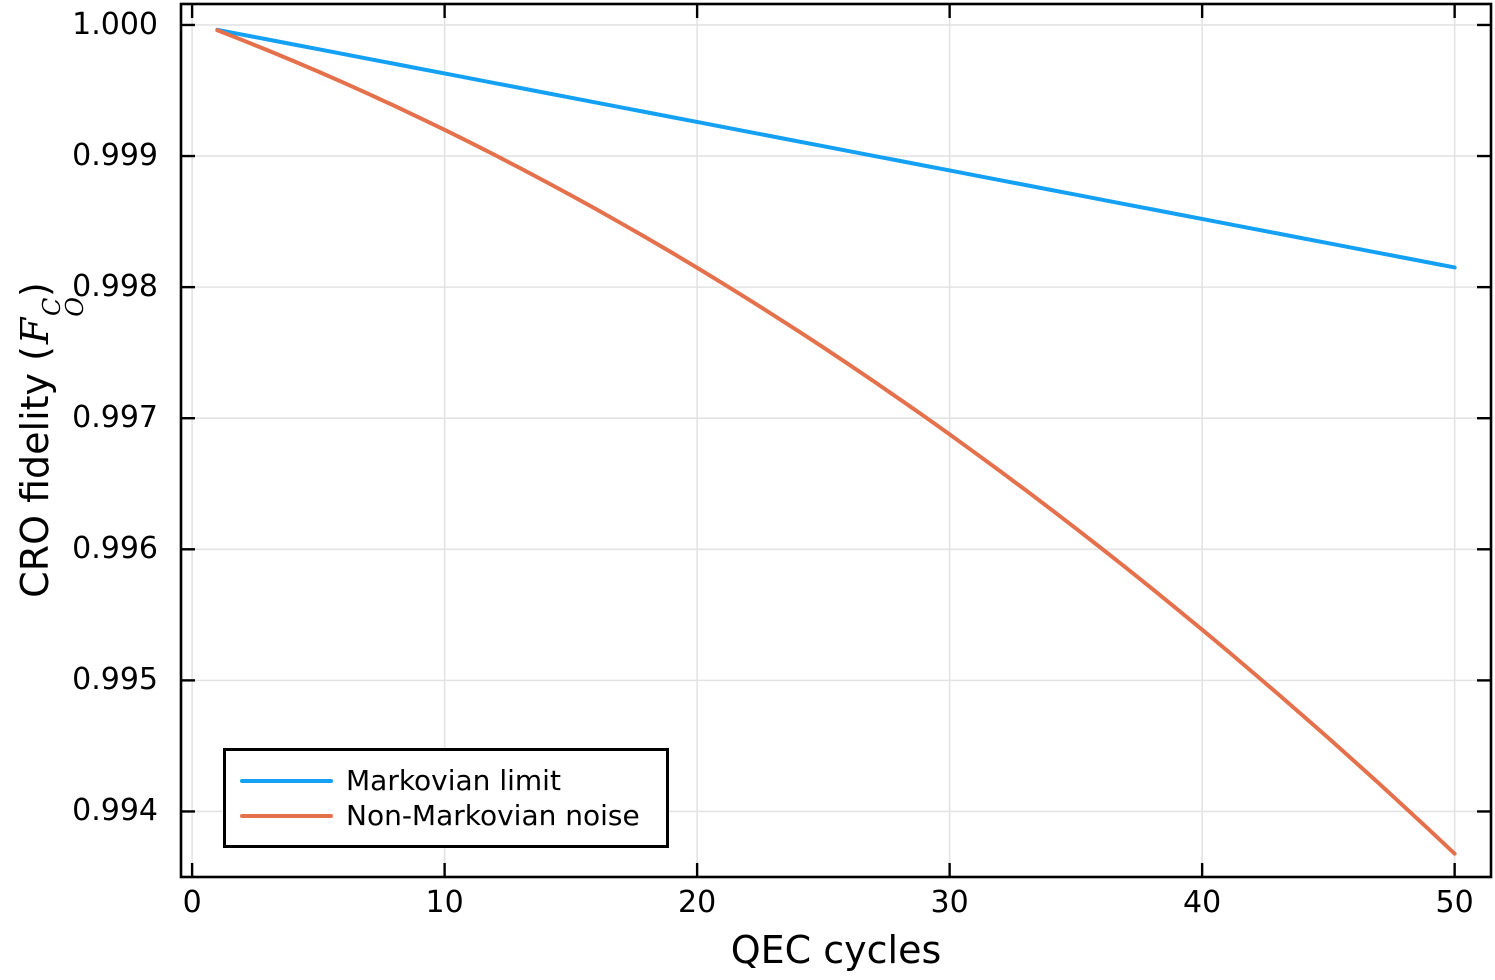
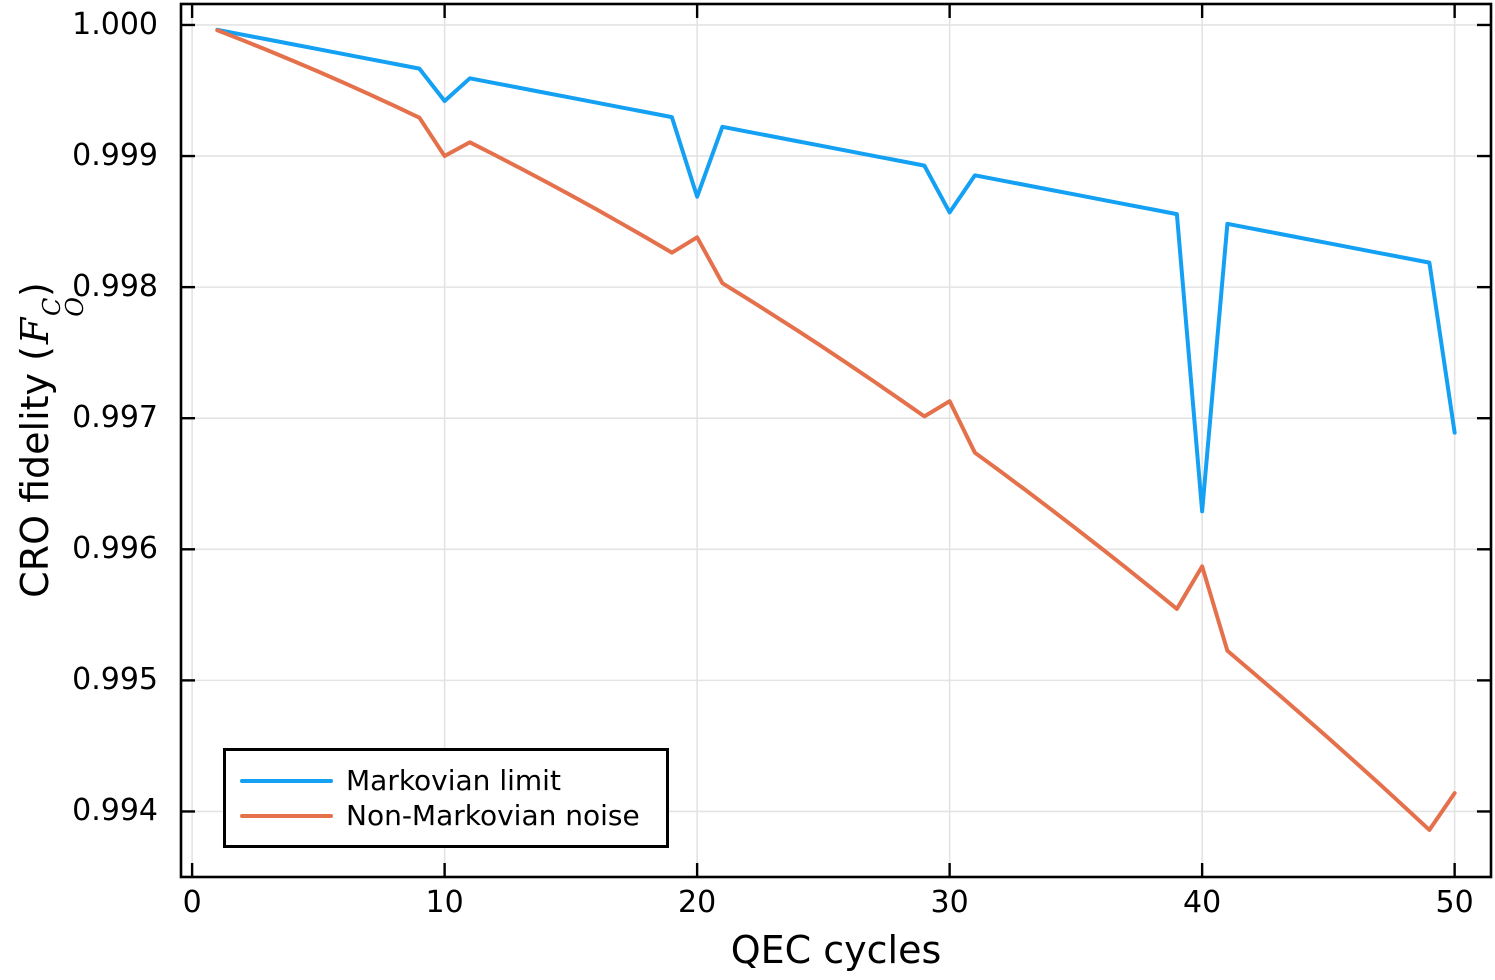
Markovian limit/10: 0.99963 -> 0.99942
Non-Markovian noise/10: 0.99920 -> 0.99900
Markovian limit/20: 0.99926 -> 0.99869
Non-Markovian noise/20: 0.99815 -> 0.99838
Markovian limit/30: 0.99889 -> 0.99857
Non-Markovian noise/30: 0.99688 -> 0.99713
Markovian limit/40: 0.99852 -> 0.99629
Non-Markovian noise/40: 0.99539 -> 0.99587
Markovian limit/50: 0.99815 -> 0.99689
Non-Markovian noise/50: 0.99368 -> 0.99414
